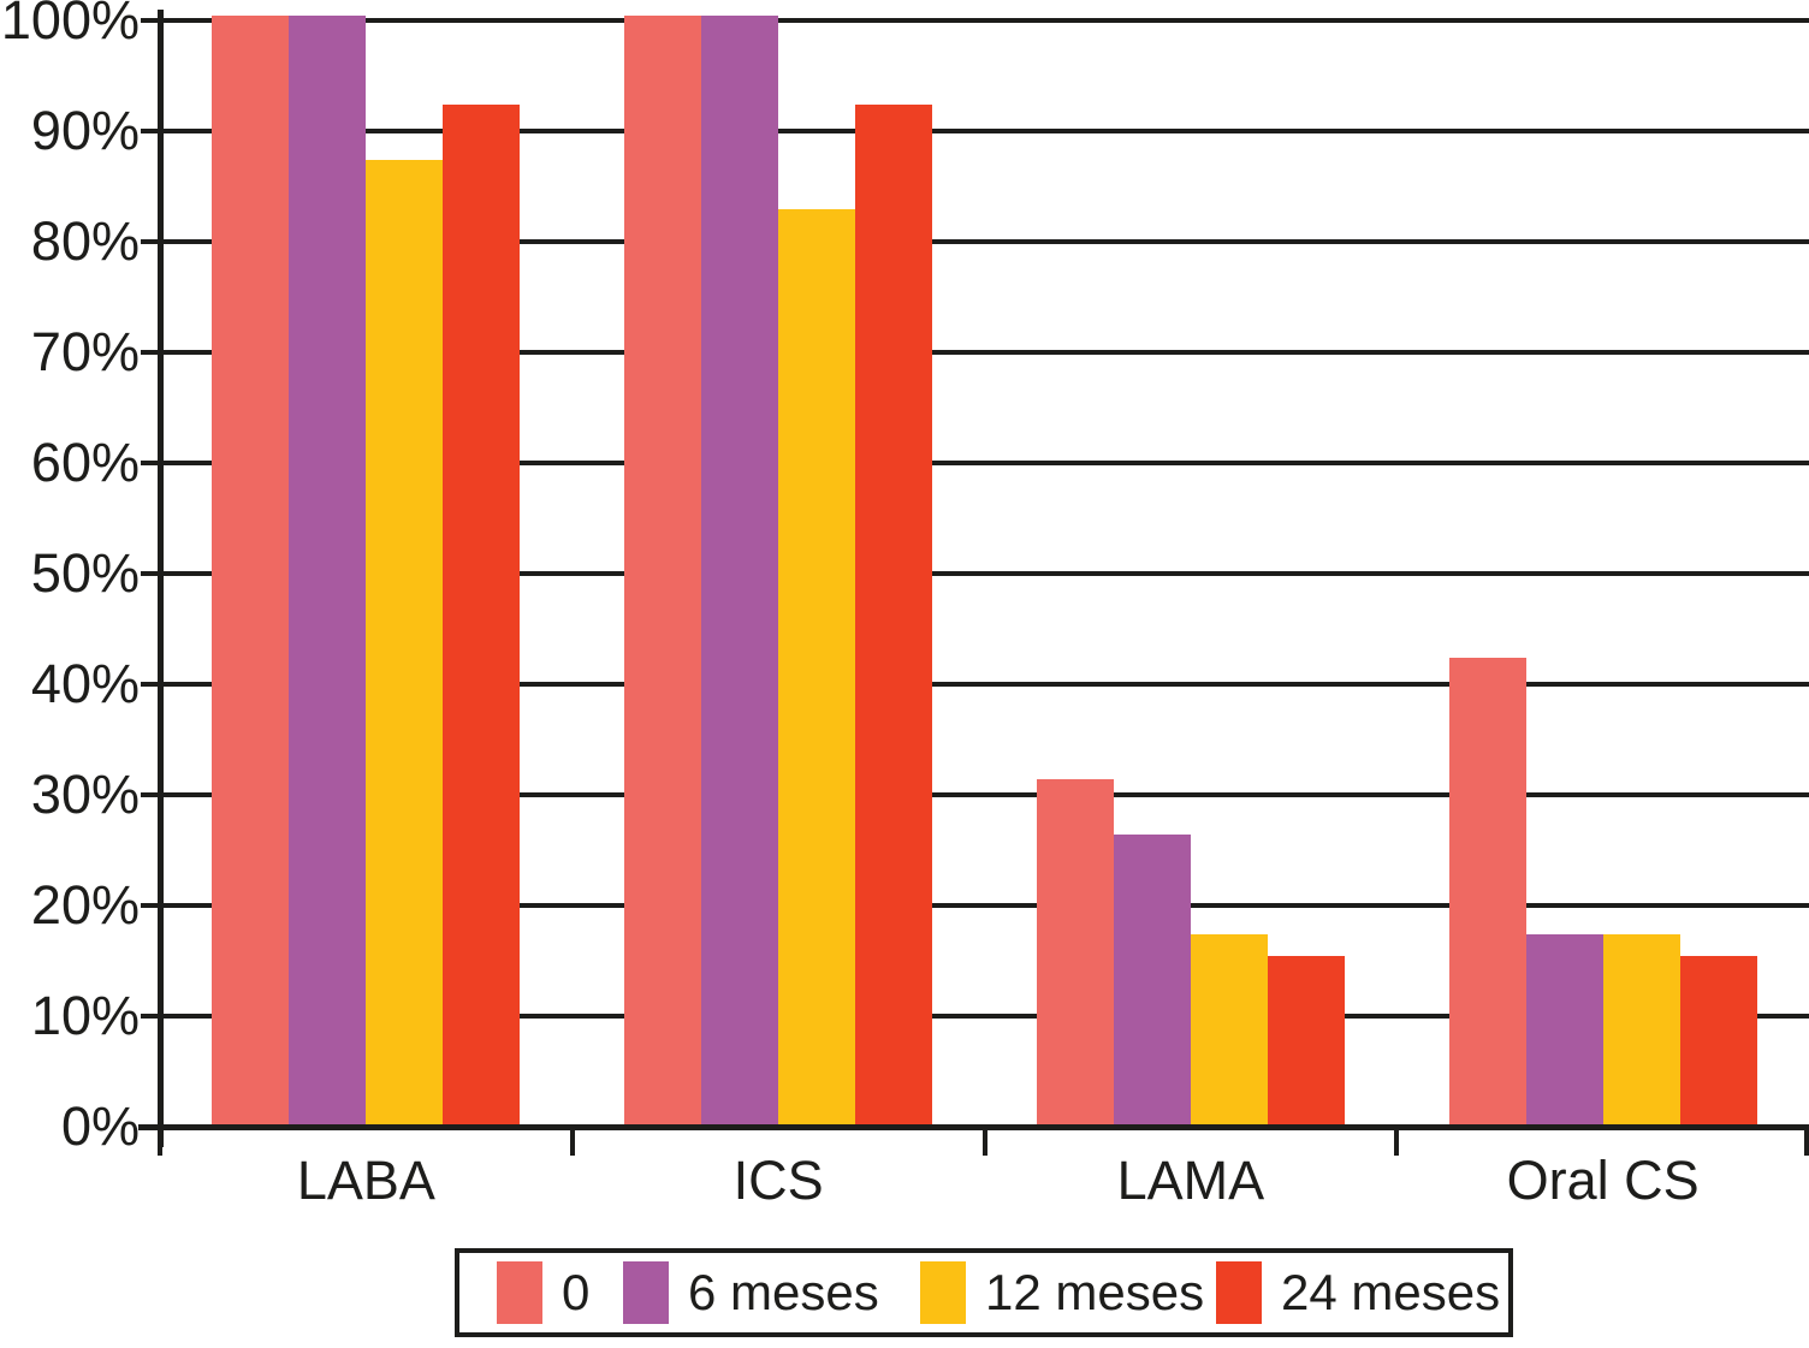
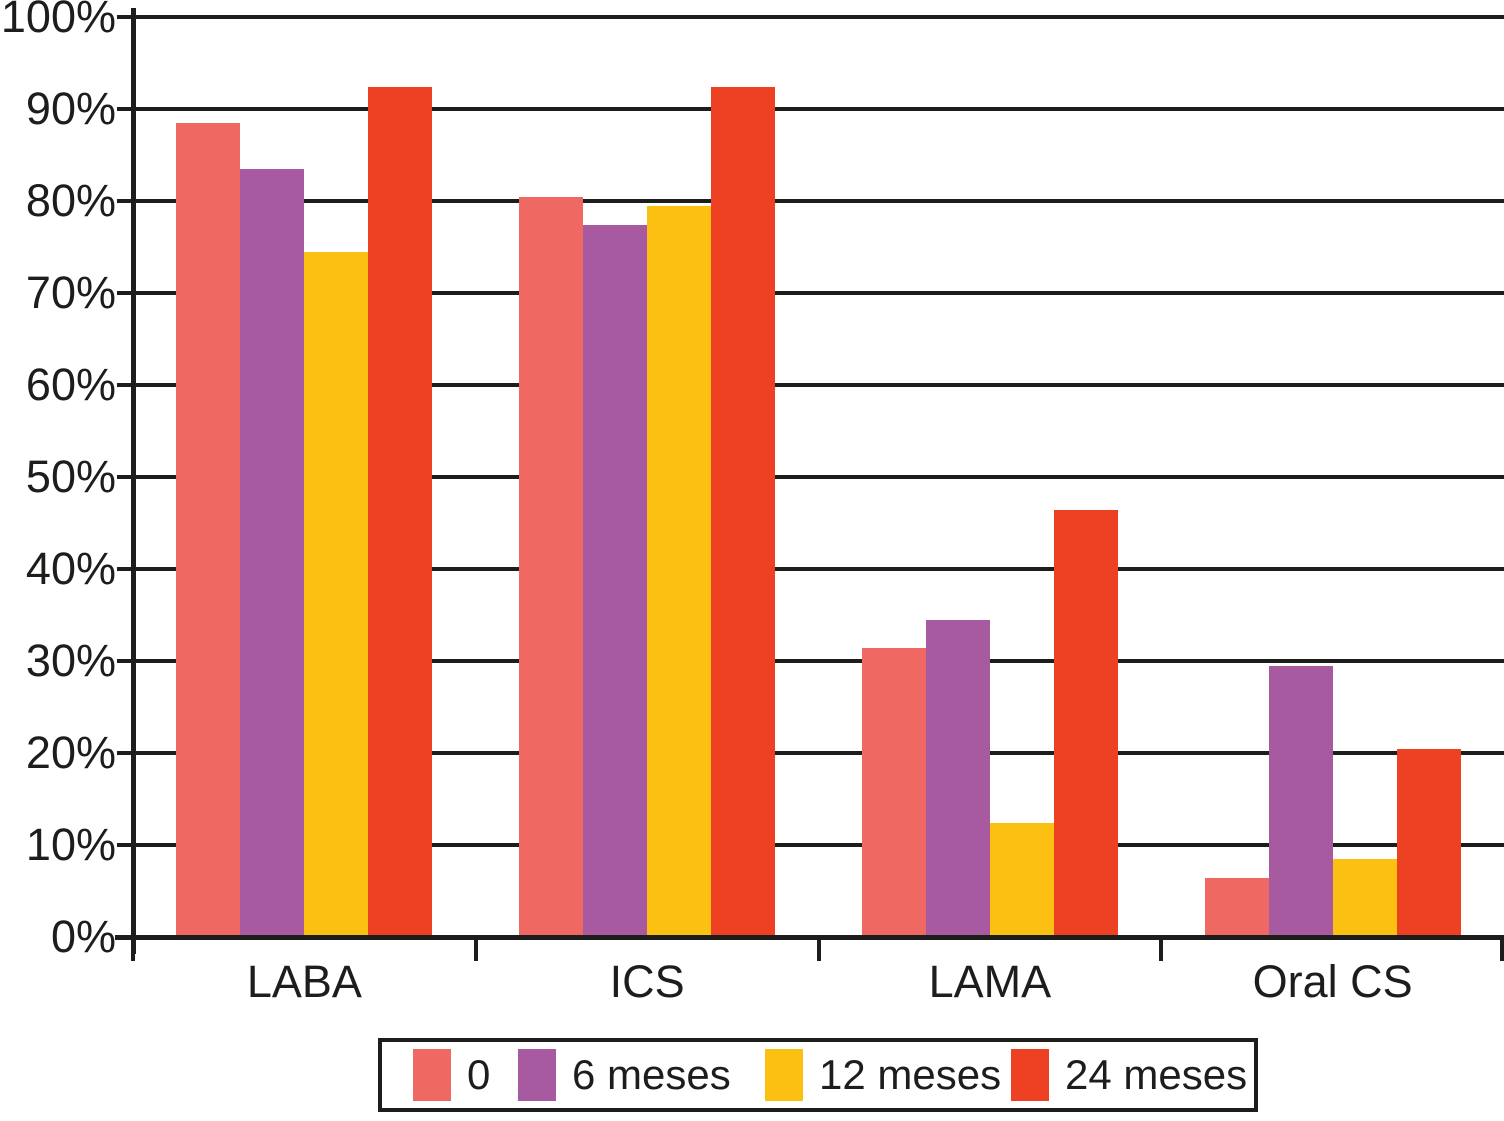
0/LABA: 100% -> 88%
6 meses/LABA: 100% -> 83%
12 meses/LABA: 87% -> 74%
0/ICS: 100% -> 80%
6 meses/ICS: 100% -> 77%
12 meses/ICS: 82% -> 79%
6 meses/LAMA: 26% -> 34%
12 meses/LAMA: 17% -> 12%
24 meses/LAMA: 15% -> 46%
0/Oral CS: 42% -> 6%
6 meses/Oral CS: 17% -> 29%
12 meses/Oral CS: 17% -> 8%
24 meses/Oral CS: 15% -> 20%
